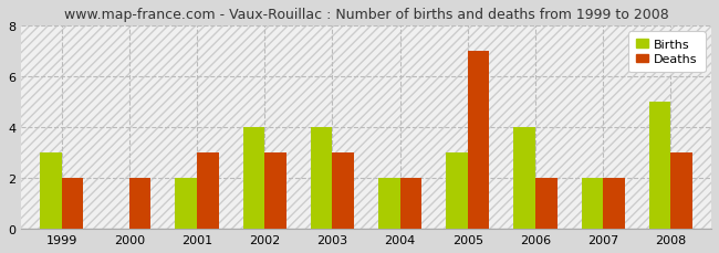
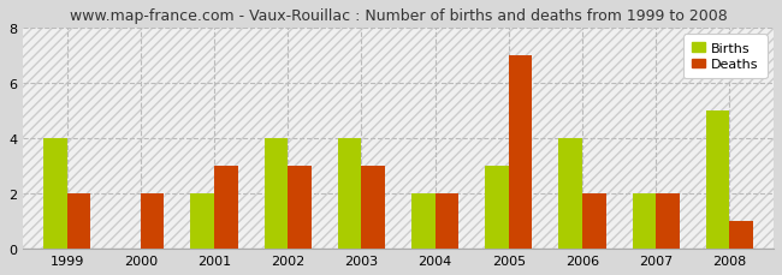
Births/1999: 3 -> 4
Deaths/2008: 3 -> 1
